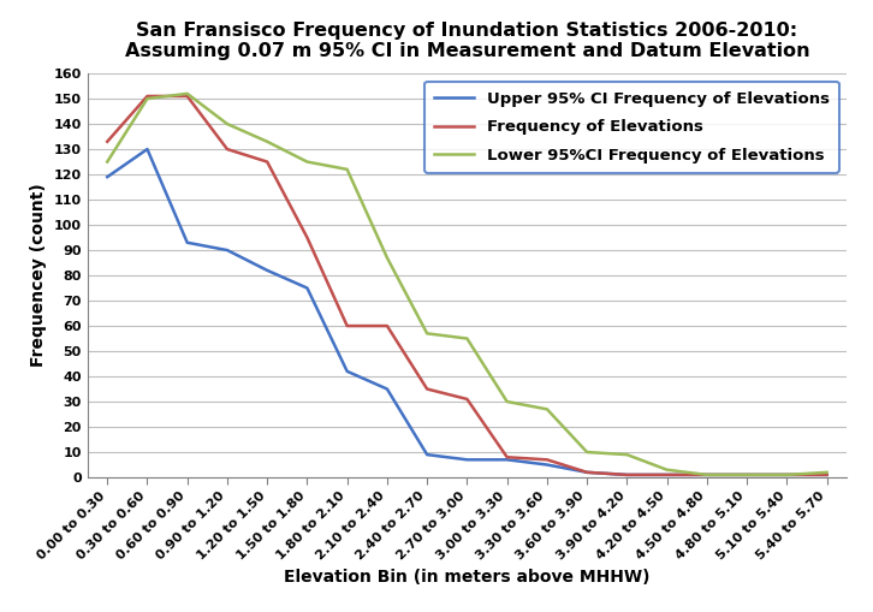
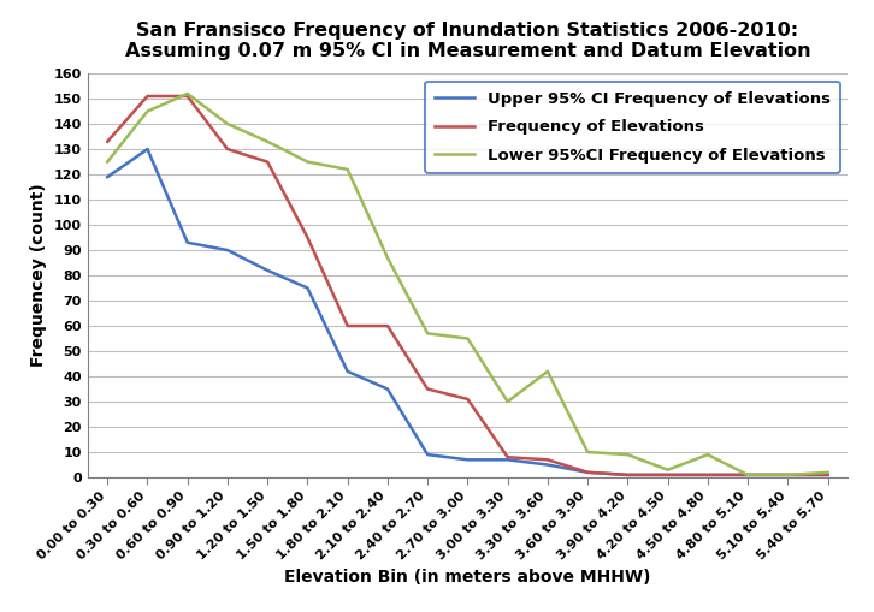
Lower 95%CI Frequency of Elevations/0.30 to 0.60: 150 -> 145
Lower 95%CI Frequency of Elevations/3.30 to 3.60: 27 -> 42
Lower 95%CI Frequency of Elevations/4.50 to 4.80: 1 -> 9
